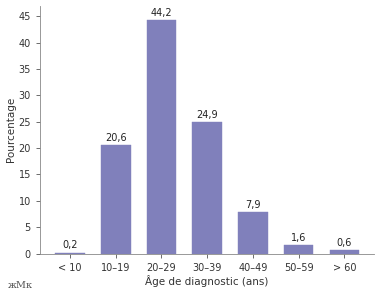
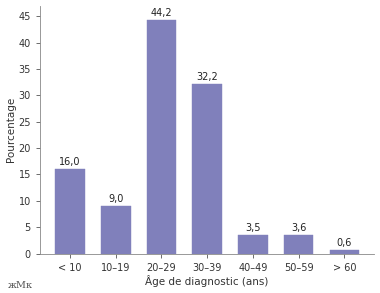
< 10: 0,2 -> 16,0
10–19: 20,6 -> 9,0
30–39: 24,9 -> 32,2
40–49: 7,9 -> 3,5
50–59: 1,6 -> 3,6
